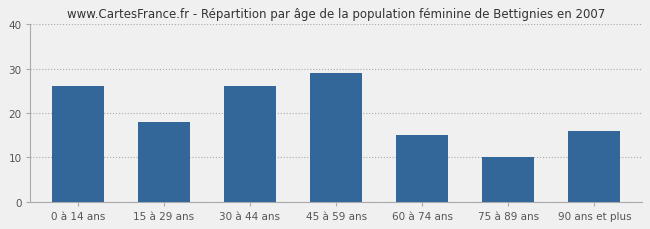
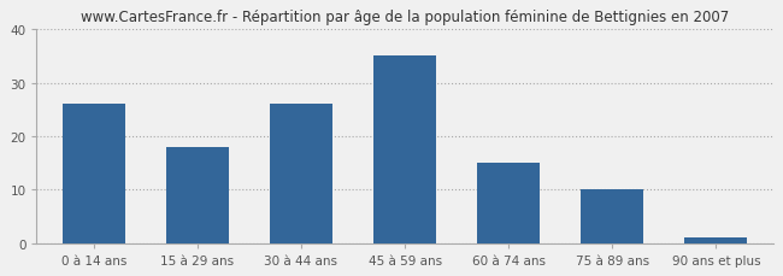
45 à 59 ans: 29 -> 35
90 ans et plus: 16 -> 1
